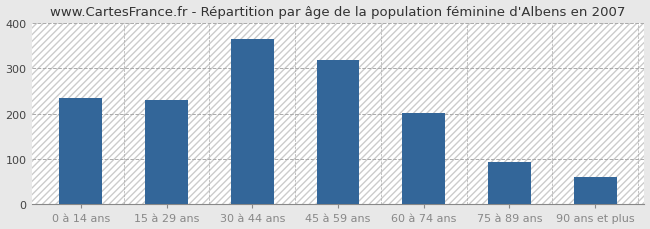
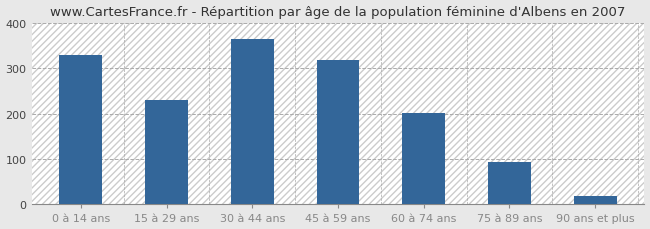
0 à 14 ans: 235 -> 330
90 ans et plus: 60 -> 19
